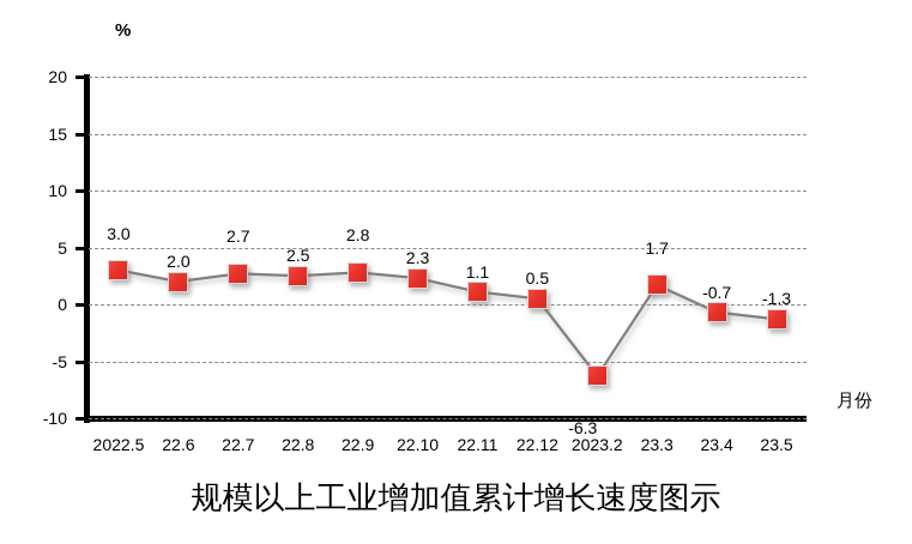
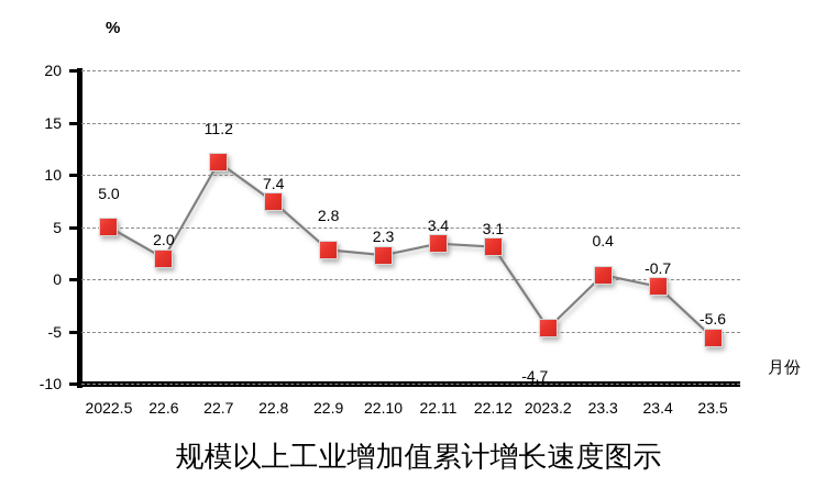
2022.5: 3.0 -> 5.0
22.7: 2.7 -> 11.2
22.8: 2.5 -> 7.4
22.11: 1.1 -> 3.4
22.12: 0.5 -> 3.1
2023.2: -6.3 -> -4.7
23.3: 1.7 -> 0.4
23.5: -1.3 -> -5.6
